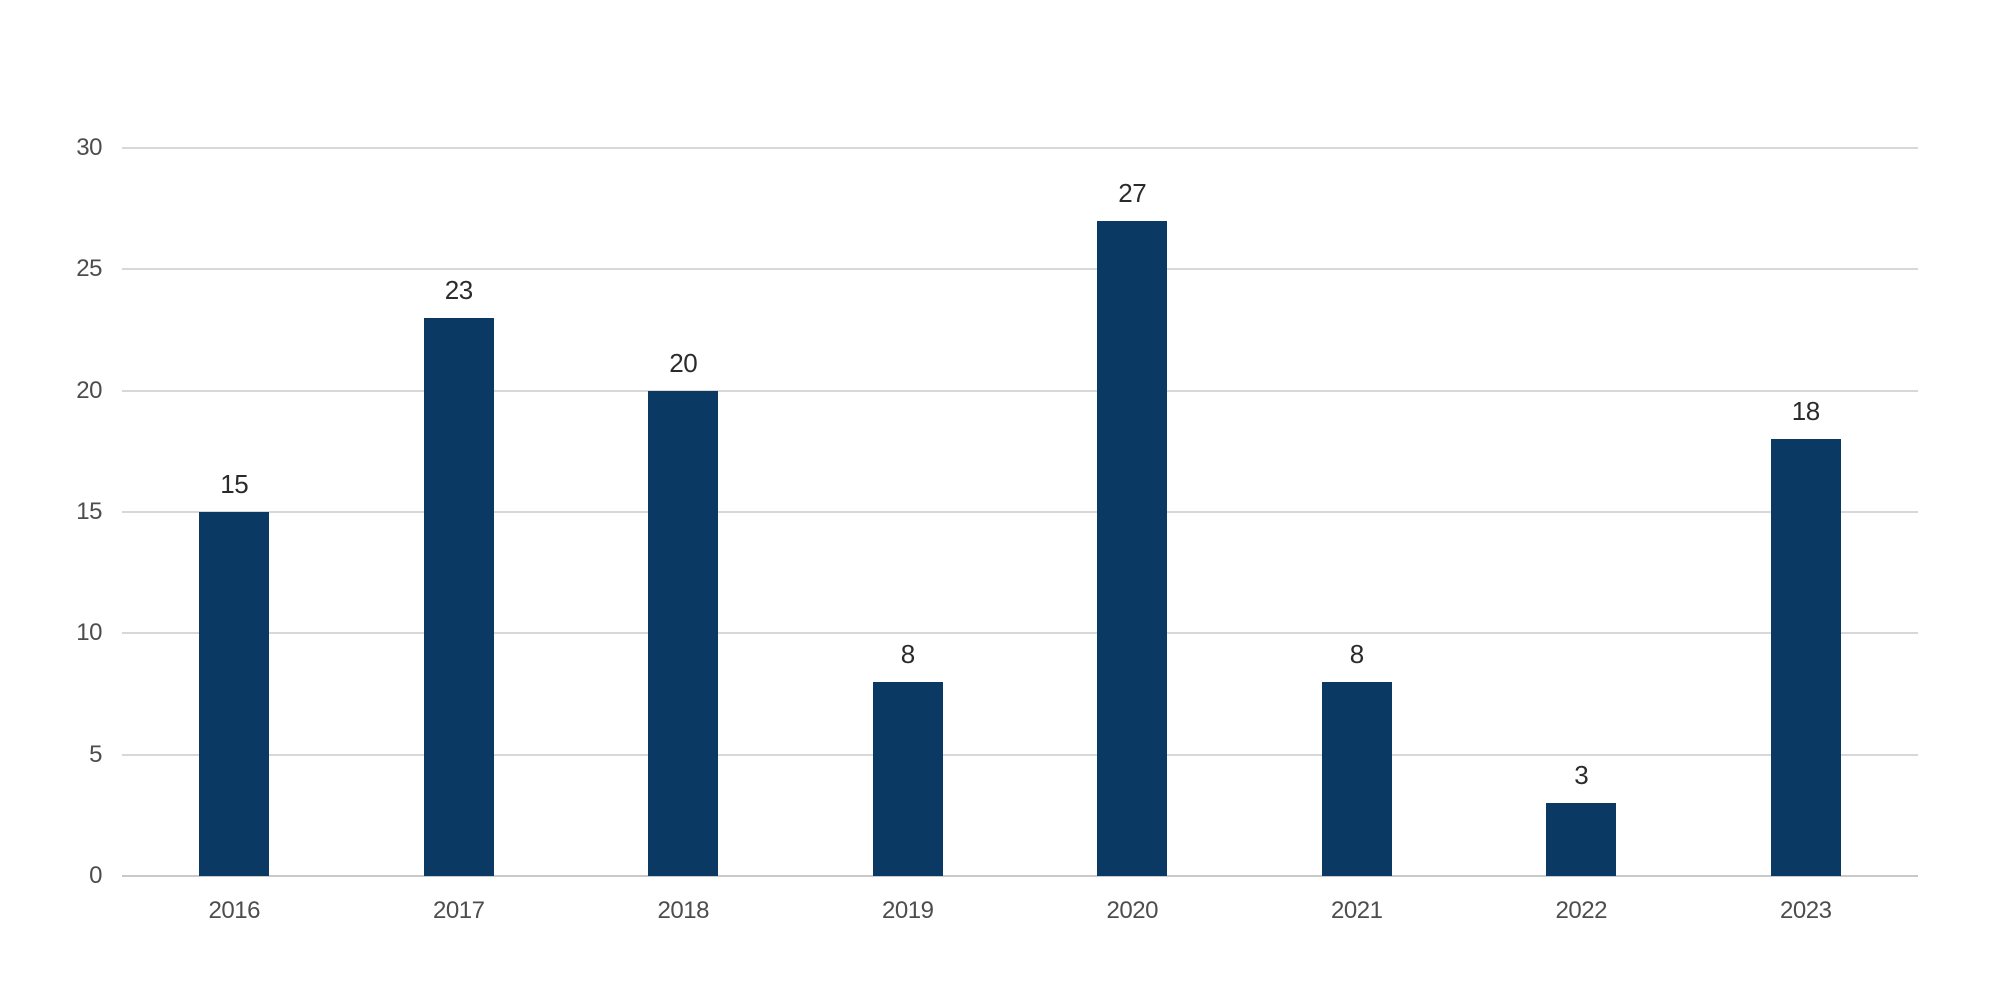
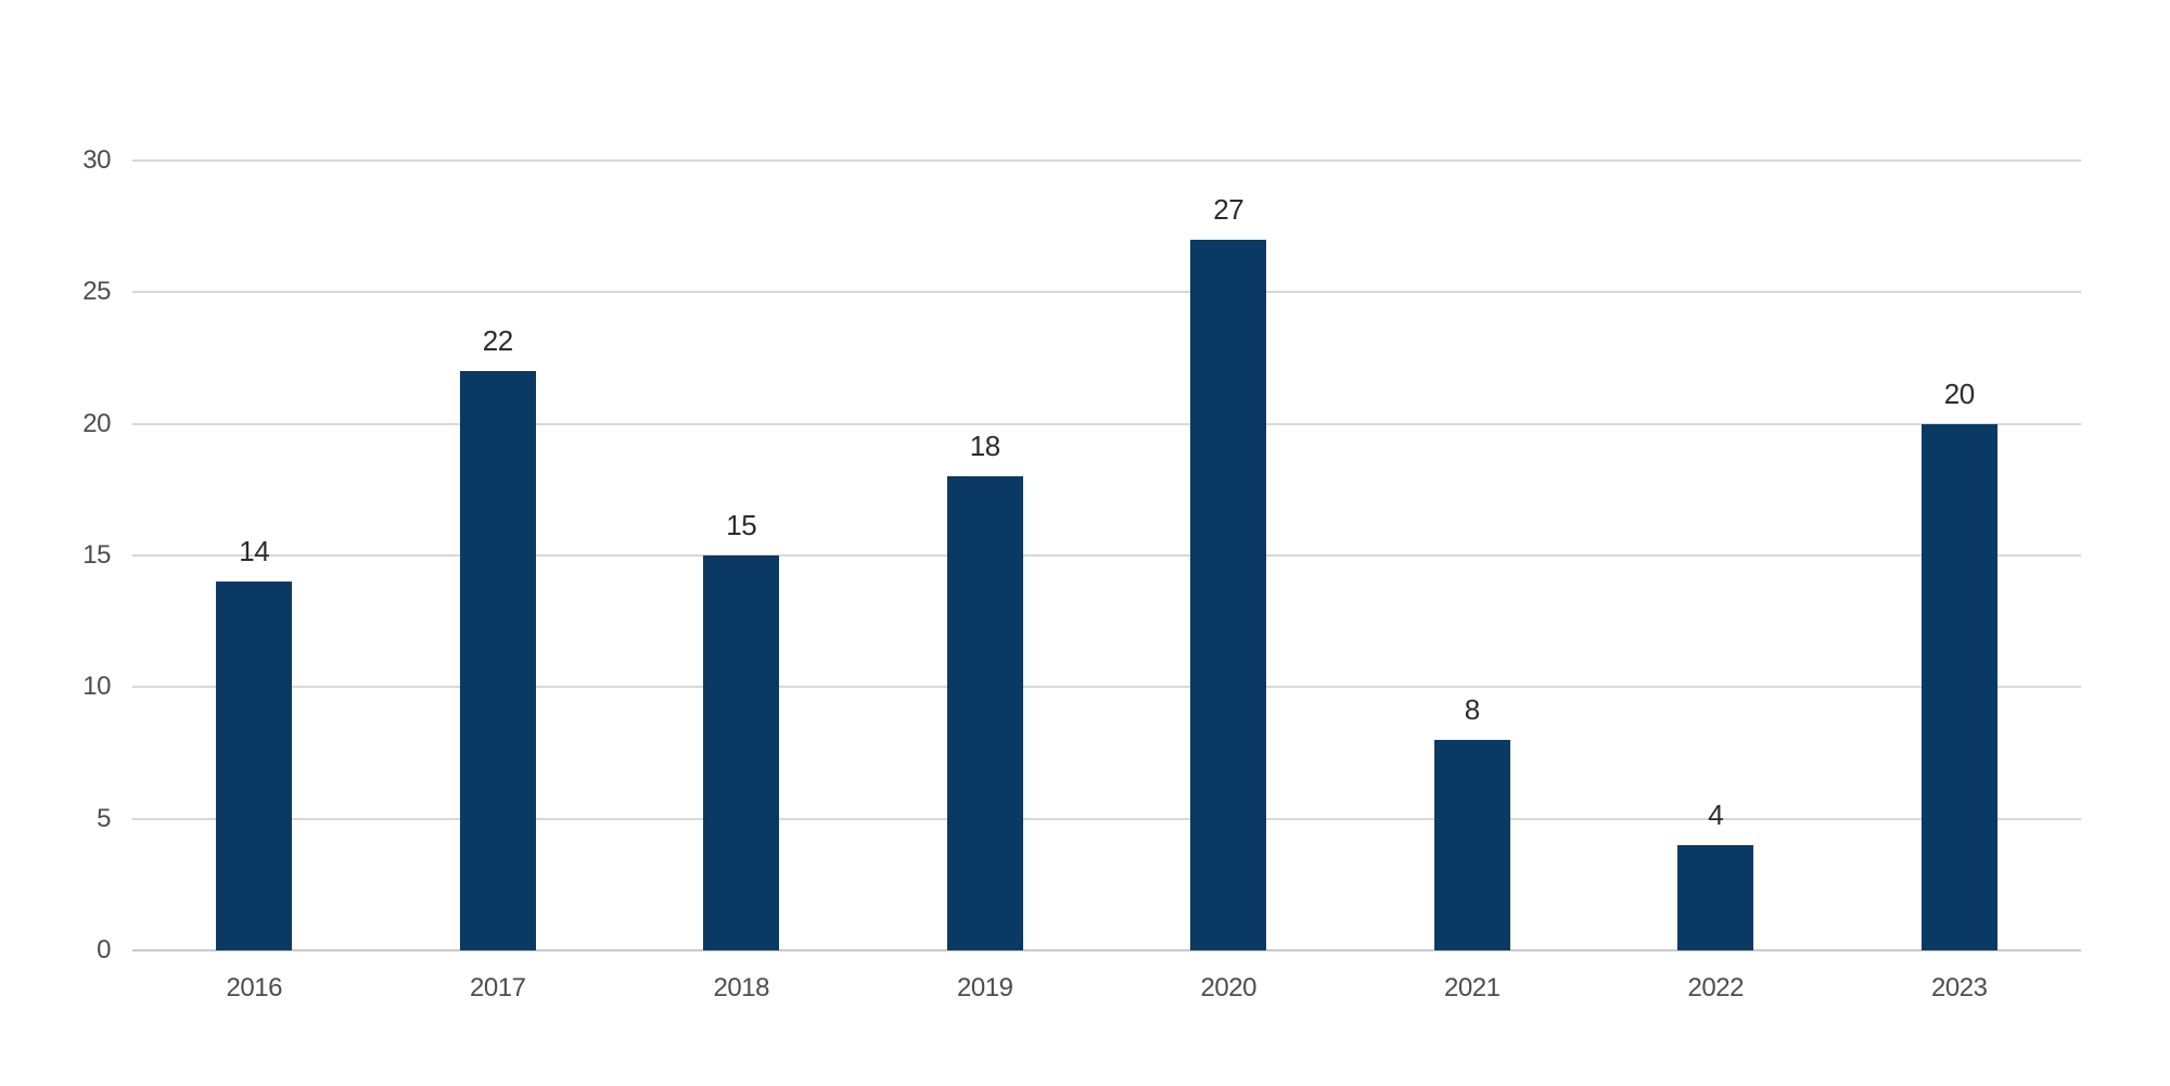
2016: 15 -> 14
2017: 23 -> 22
2018: 20 -> 15
2019: 8 -> 18
2022: 3 -> 4
2023: 18 -> 20
